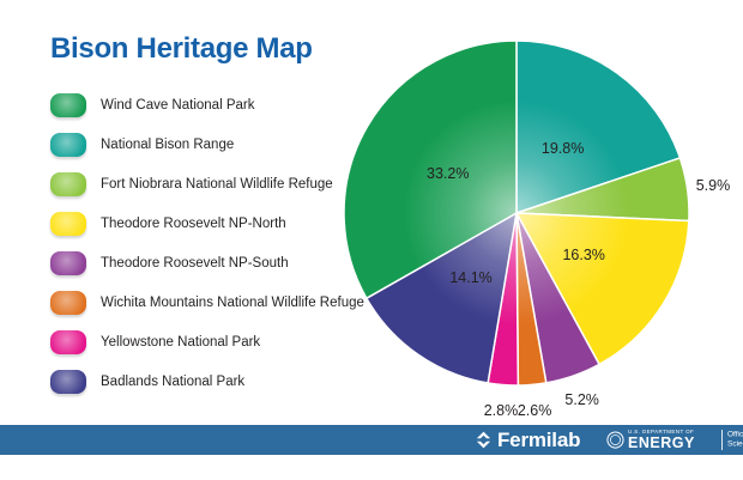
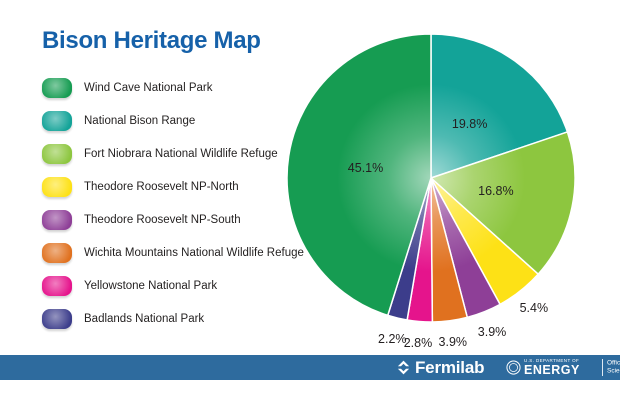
Fort Niobrara National Wildlife Refuge: 5.9% -> 16.8%
Theodore Roosevelt NP-North: 16.3% -> 5.4%
Theodore Roosevelt NP-South: 5.2% -> 3.9%
Wichita Mountains National Wildlife Refuge: 2.6% -> 3.9%
Badlands National Park: 14.1% -> 2.2%
Wind Cave National Park: 33.2% -> 45.1%
